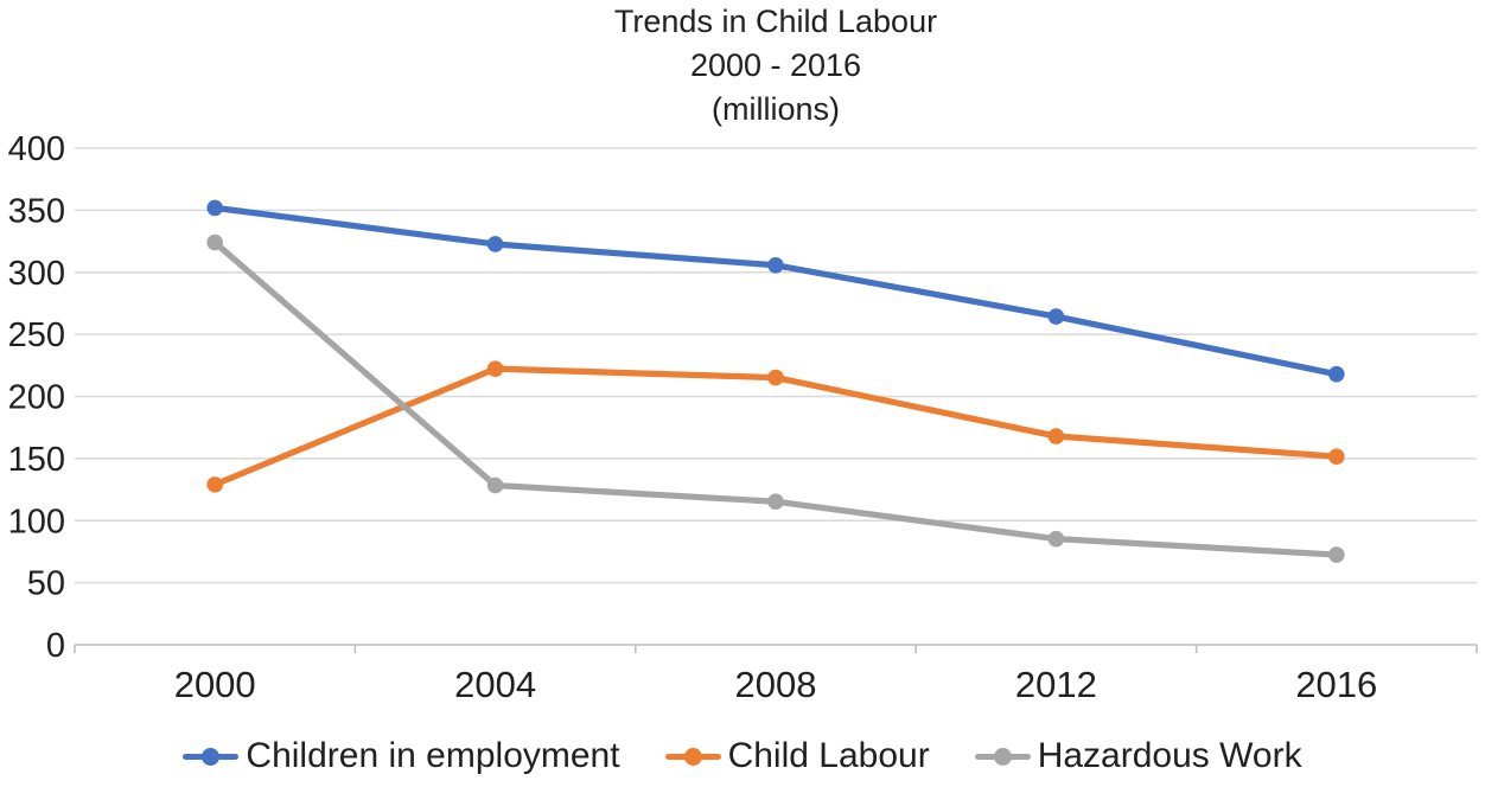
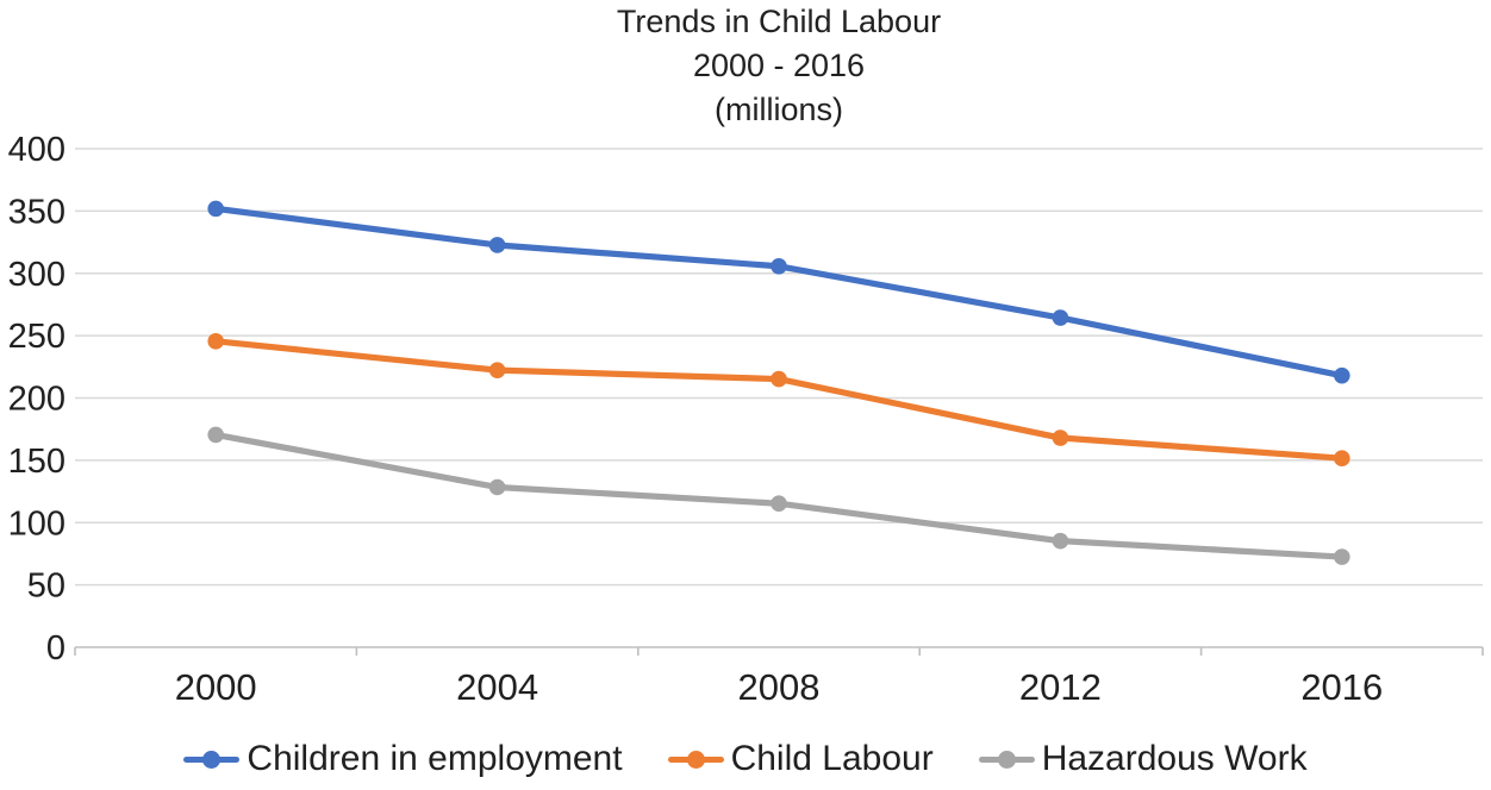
Child Labour/2000: 129 -> 246
Hazardous Work/2000: 324 -> 170
